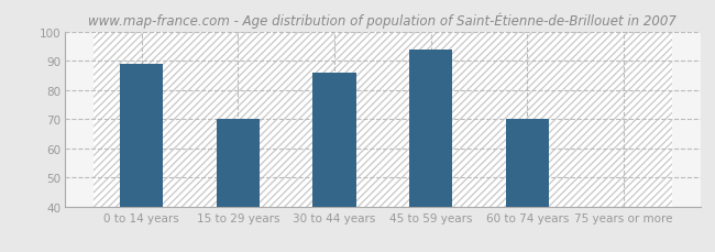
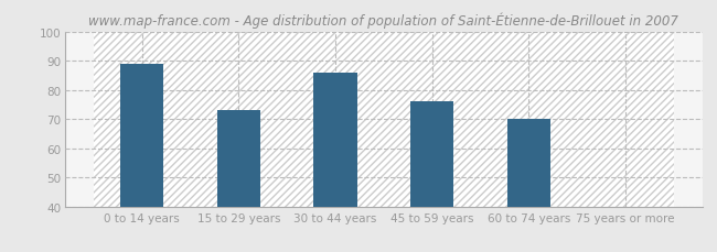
15 to 29 years: 70 -> 73
45 to 59 years: 94 -> 76
